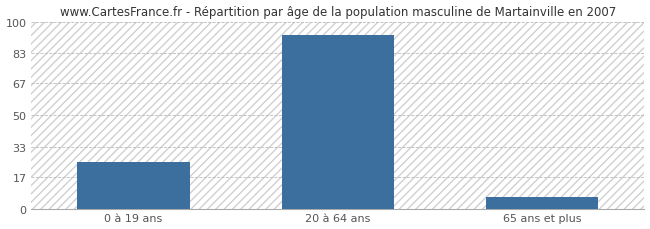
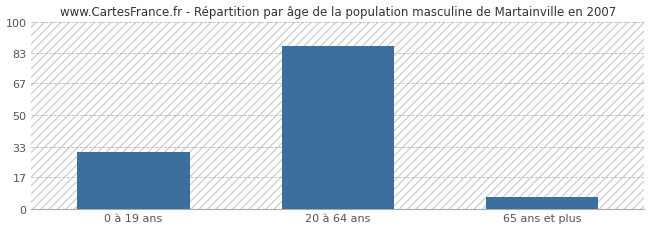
0 à 19 ans: 25 -> 30
20 à 64 ans: 93 -> 87
